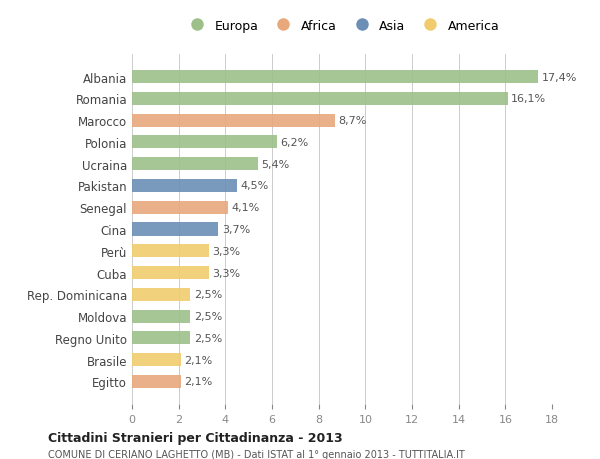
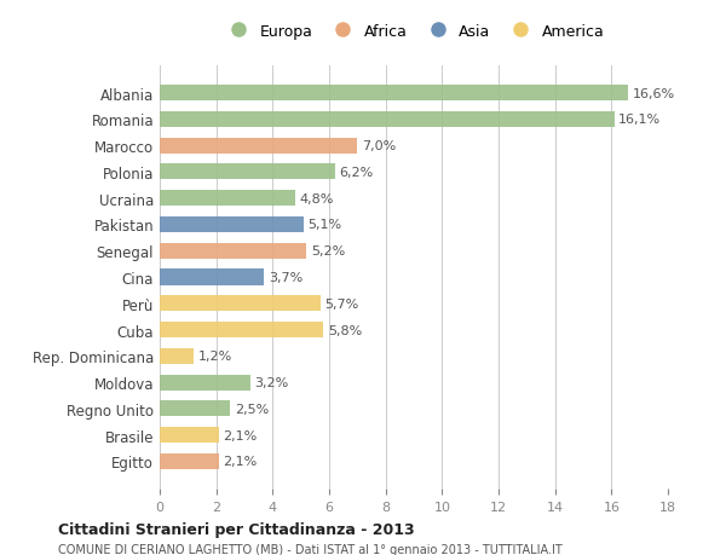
Albania: 17,4% -> 16,6%
Marocco: 8,7% -> 7,0%
Ucraina: 5,4% -> 4,8%
Pakistan: 4,5% -> 5,1%
Senegal: 4,1% -> 5,2%
Perù: 3,3% -> 5,7%
Cuba: 3,3% -> 5,8%
Rep. Dominicana: 2,5% -> 1,2%
Moldova: 2,5% -> 3,2%
